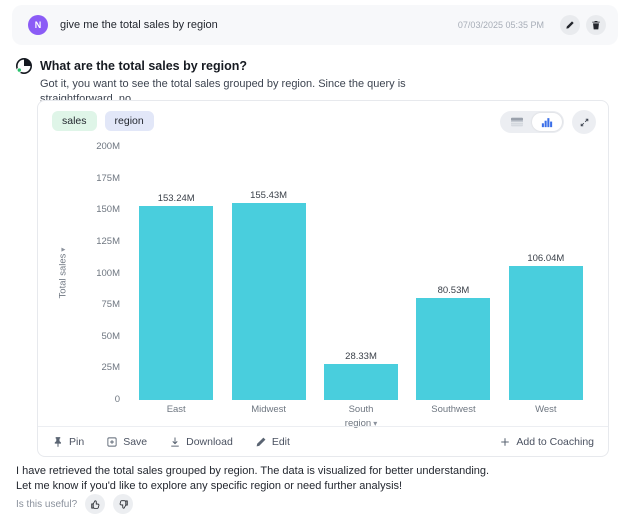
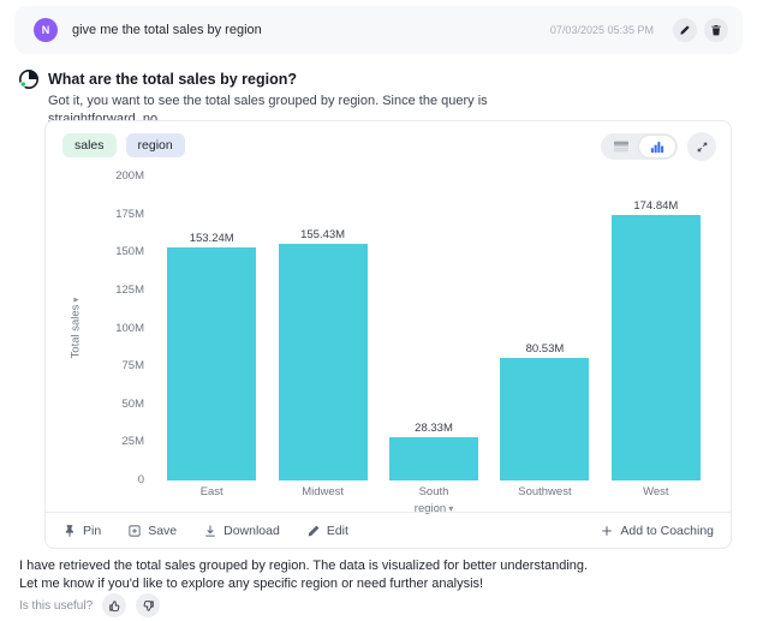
West: 106.04M -> 174.84M
